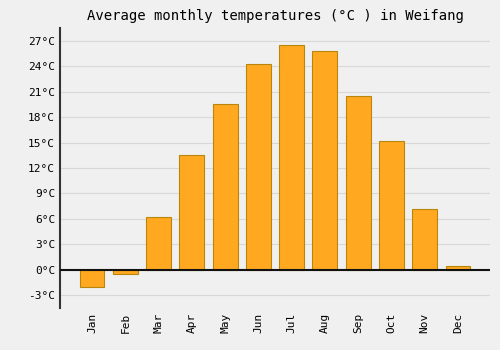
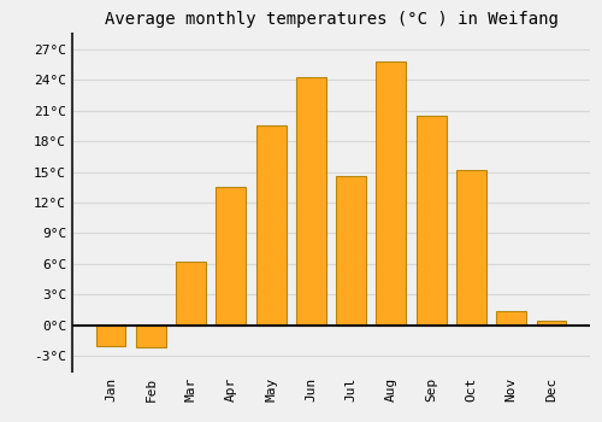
Feb: -0.5°C -> -2.2°C
Jul: 26.5°C -> 14.6°C
Nov: 7.2°C -> 1.4°C
